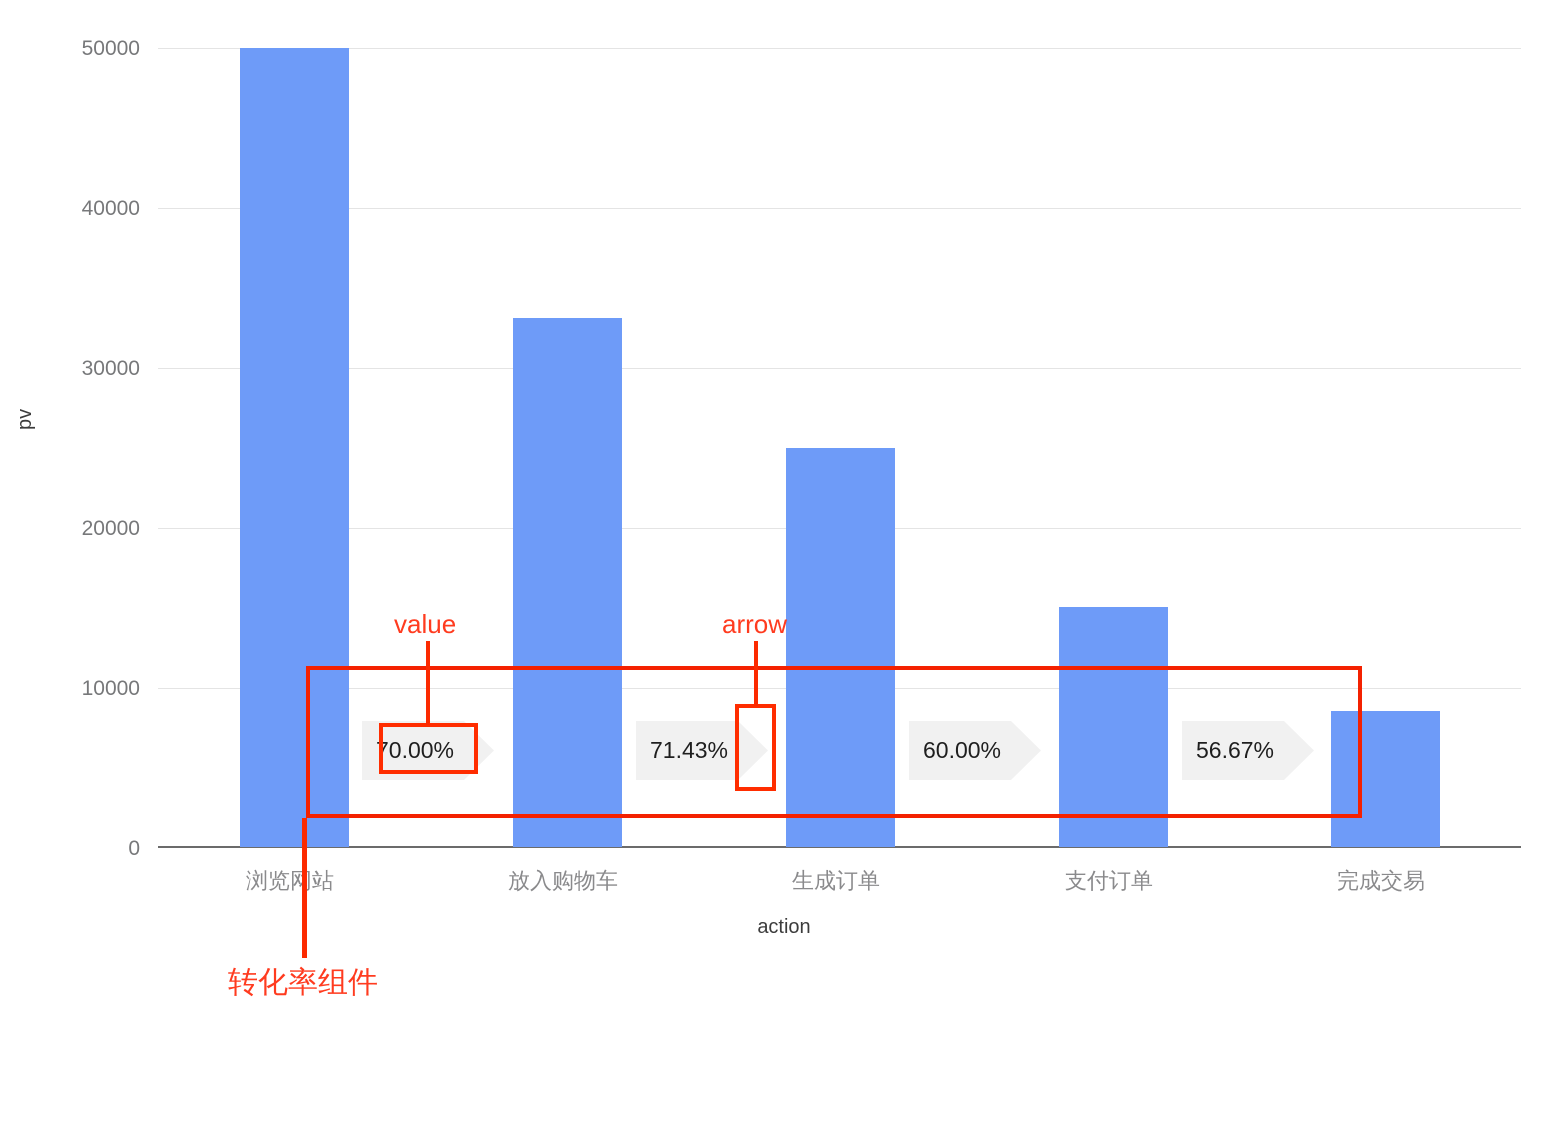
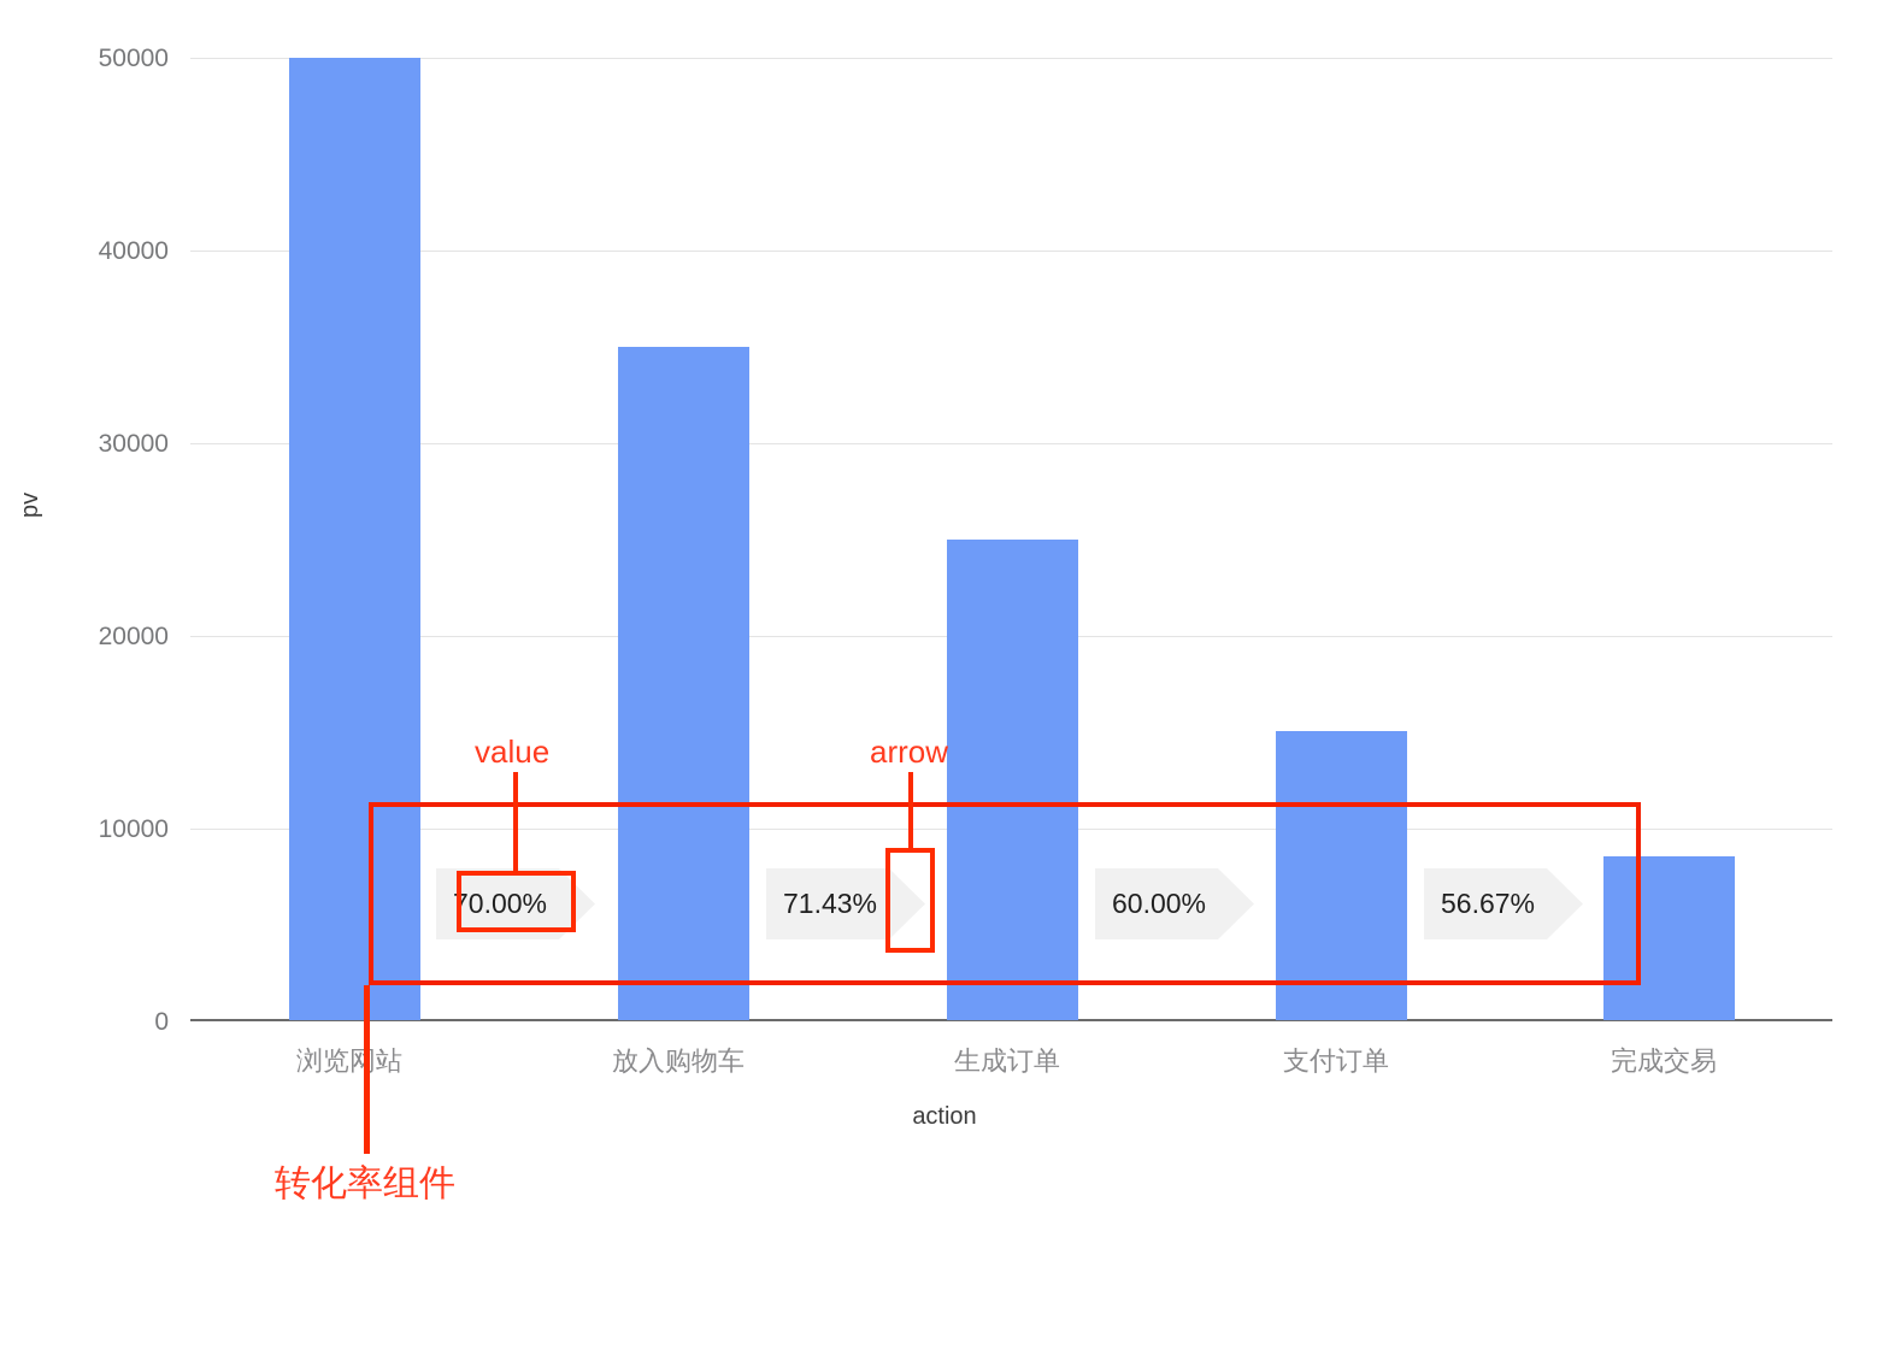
放入购物车: 33100 -> 35000
